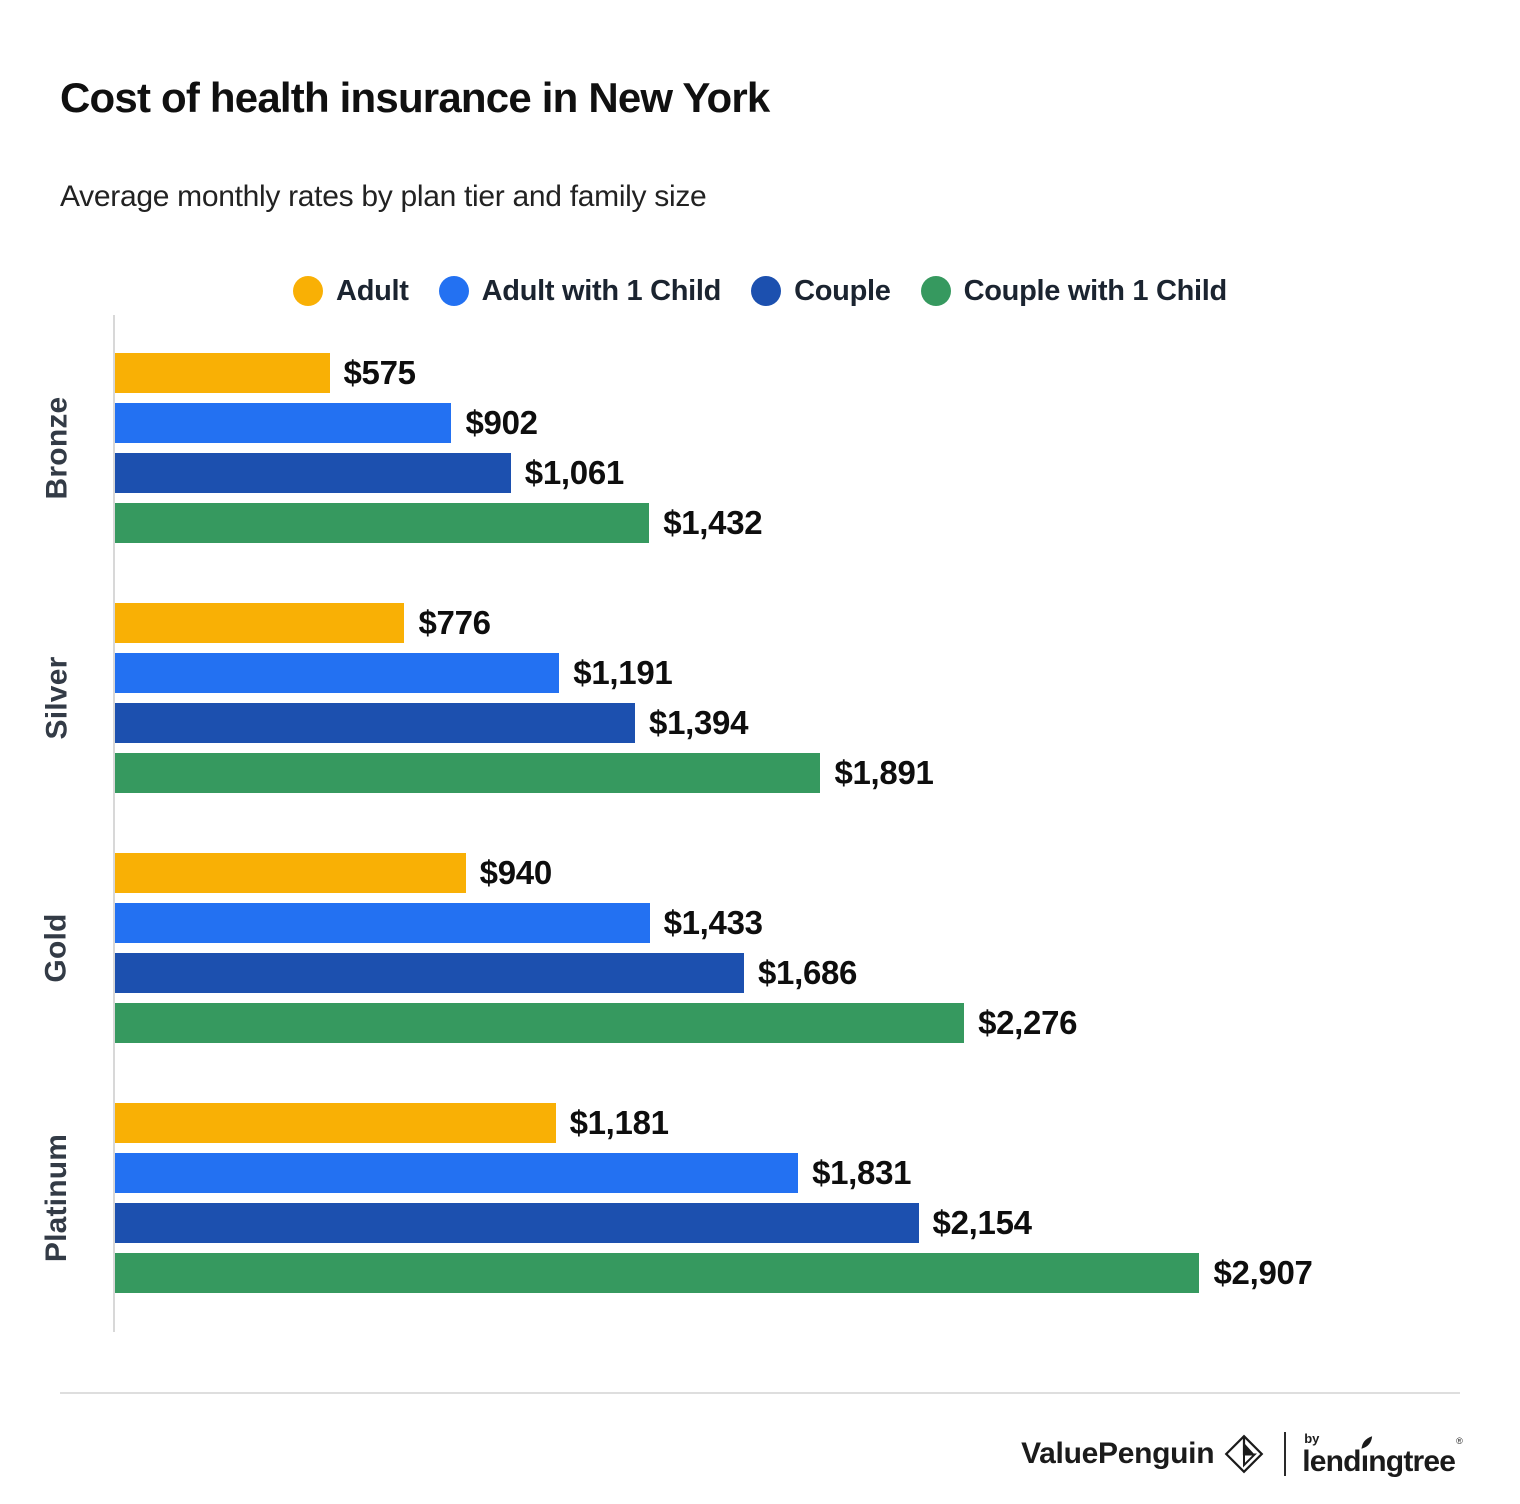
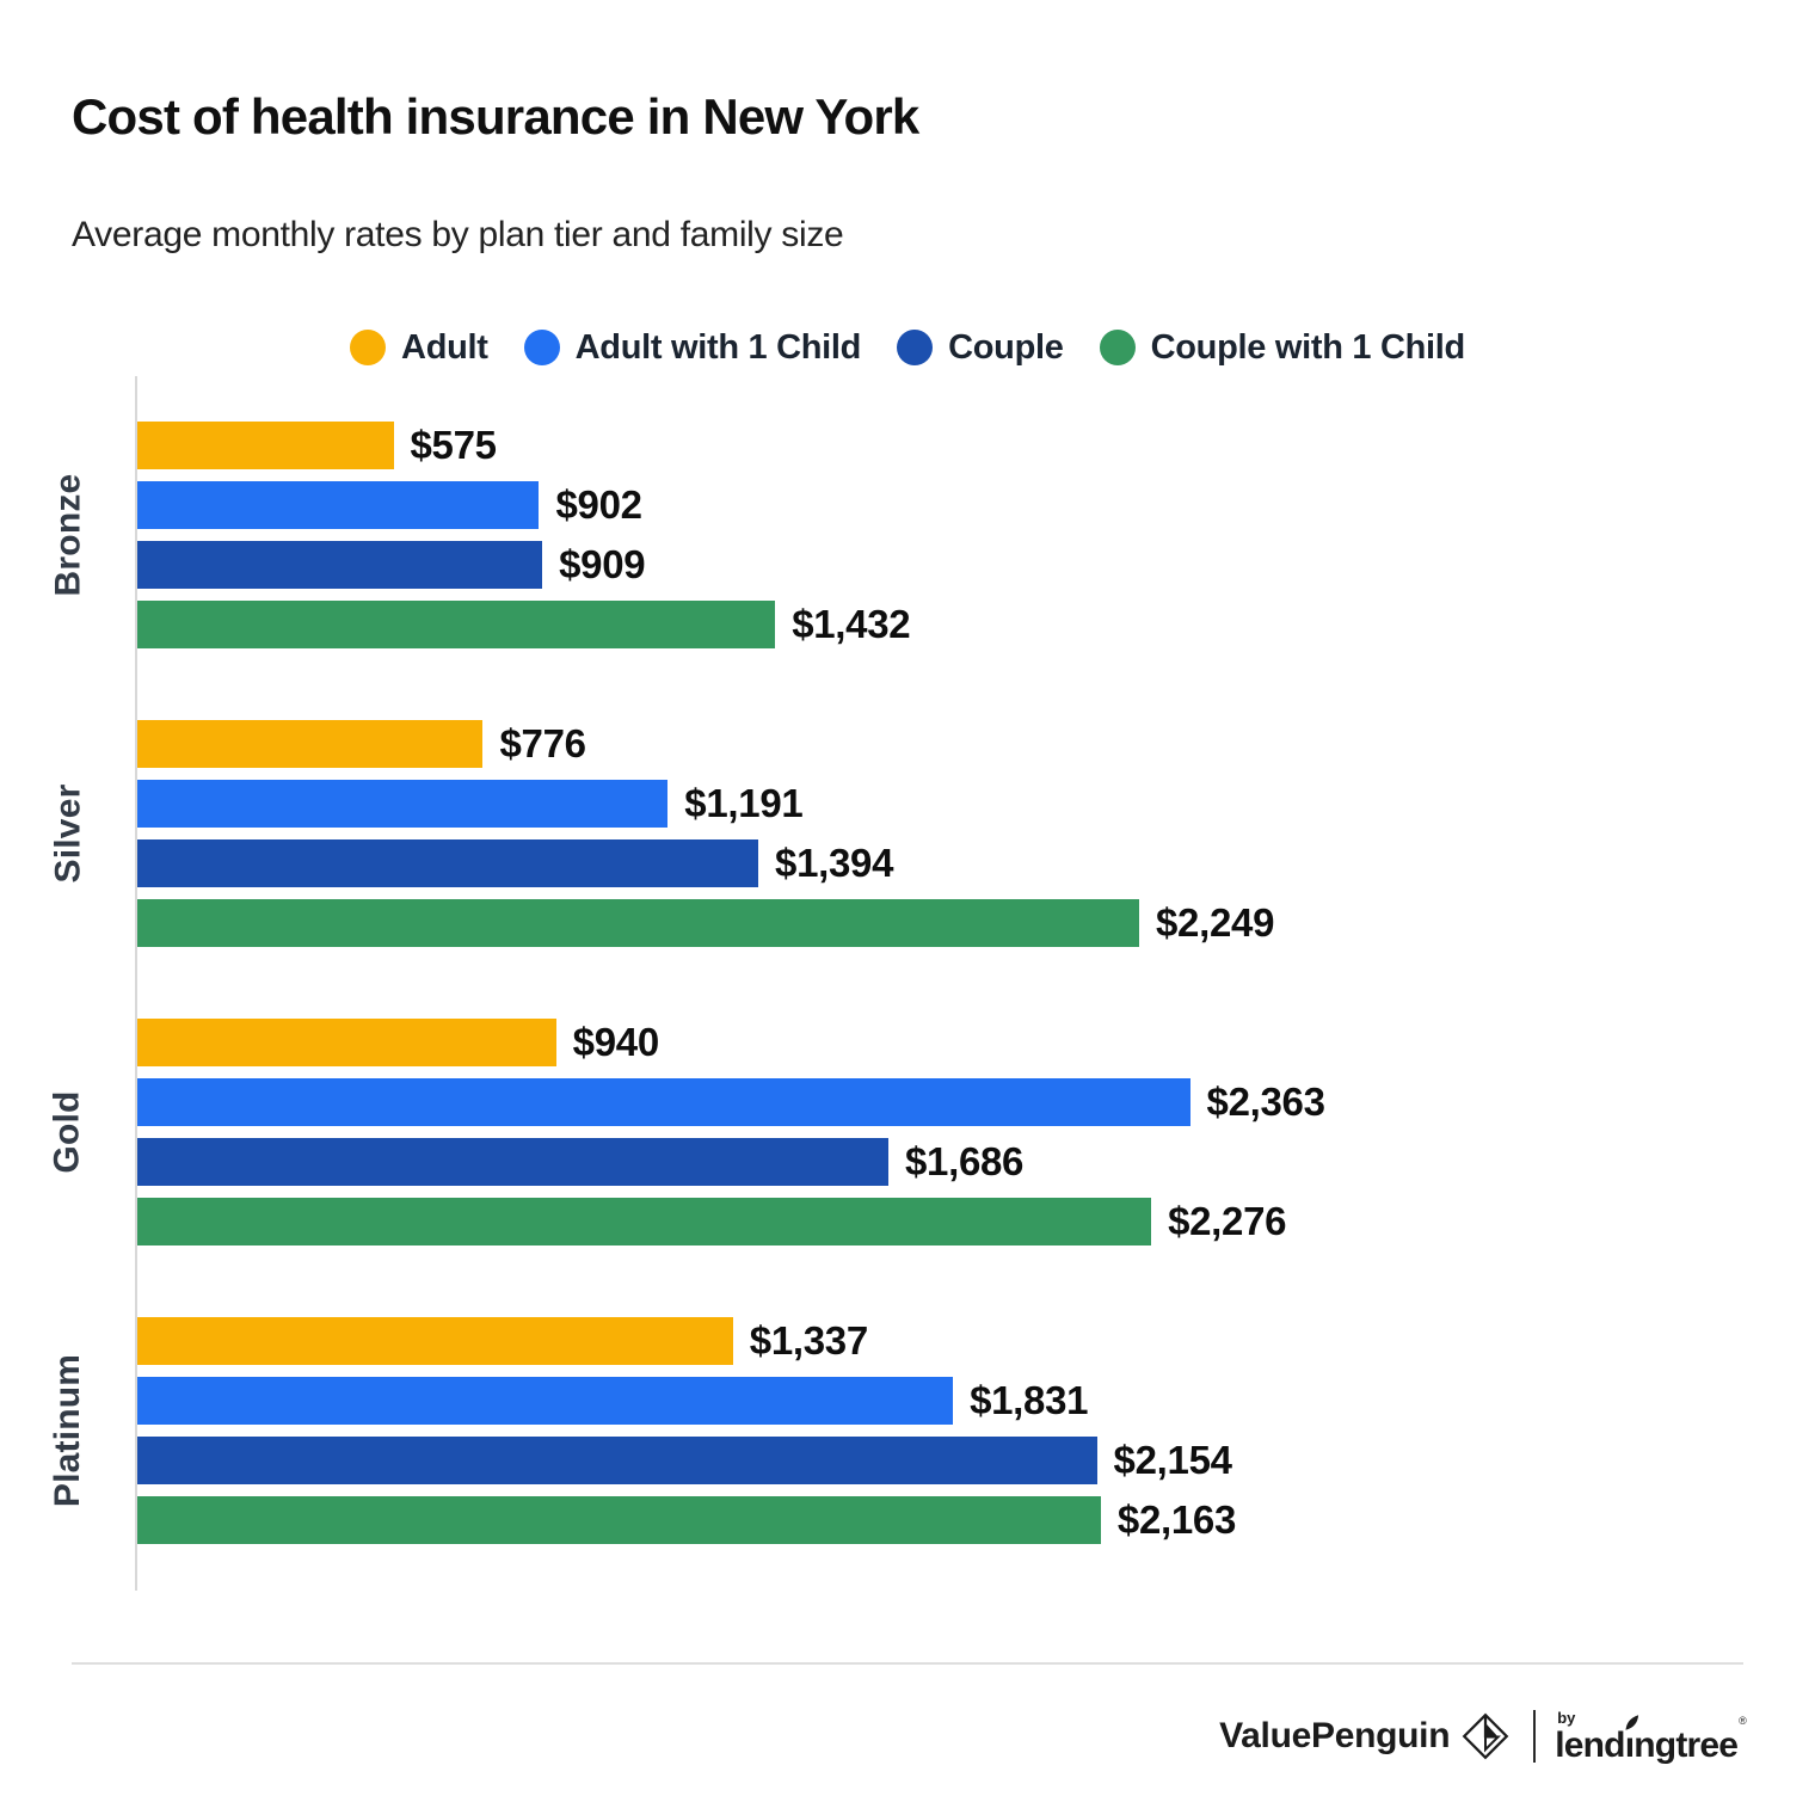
Couple/Bronze: $1,061 -> $909
Couple with 1 Child/Silver: $1,891 -> $2,249
Adult with 1 Child/Gold: $1,433 -> $2,363
Adult/Platinum: $1,181 -> $1,337
Couple with 1 Child/Platinum: $2,907 -> $2,163
